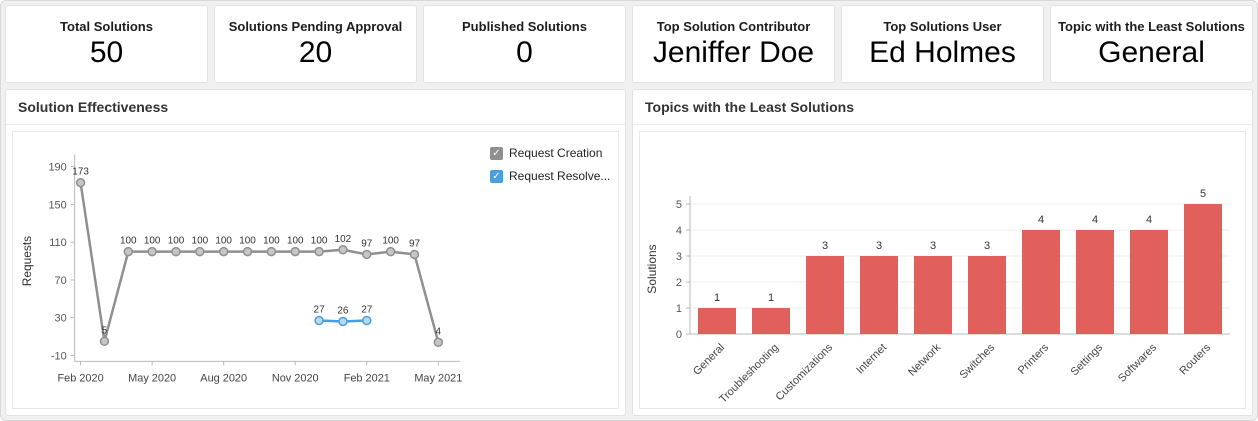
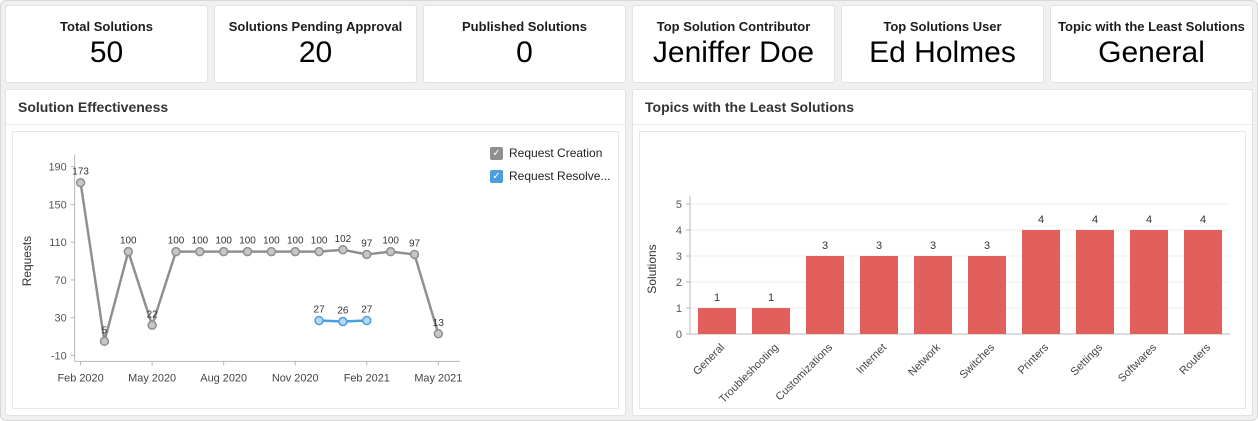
Solution Effectiveness/Request Creation/May 2020: 100 -> 22
Solution Effectiveness/Request Creation/May 2021: 4 -> 13
Topics with the Least Solutions/Routers: 5 -> 4
